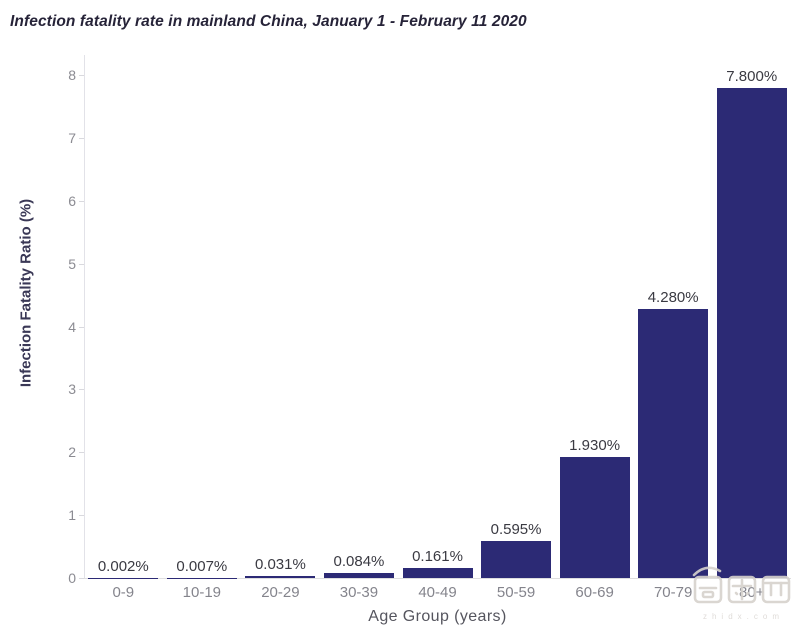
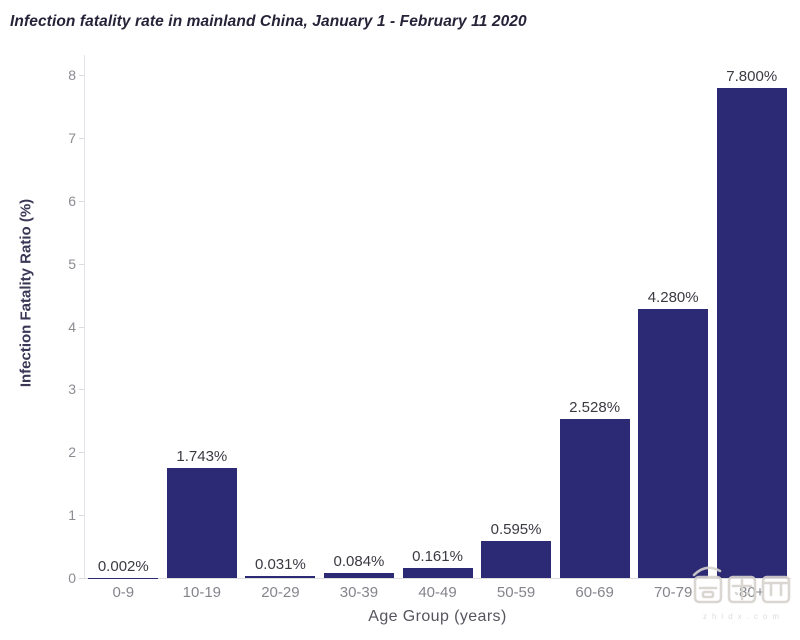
10-19: 0.007% -> 1.743%
60-69: 1.930% -> 2.528%
